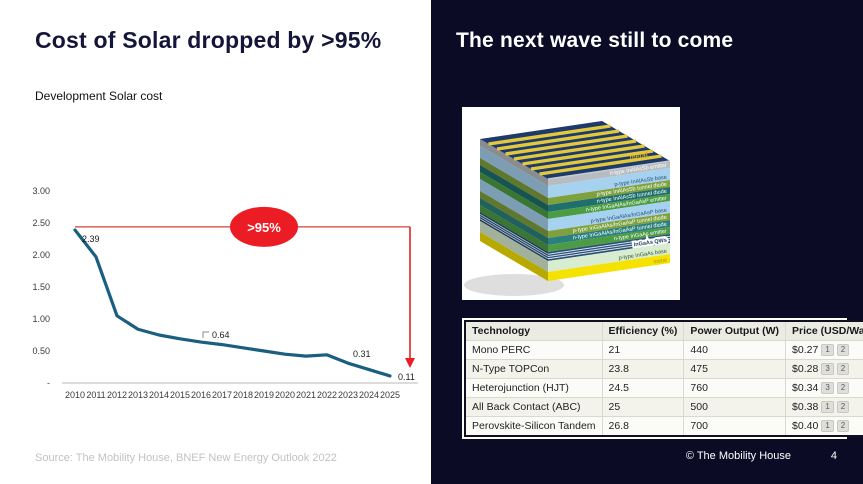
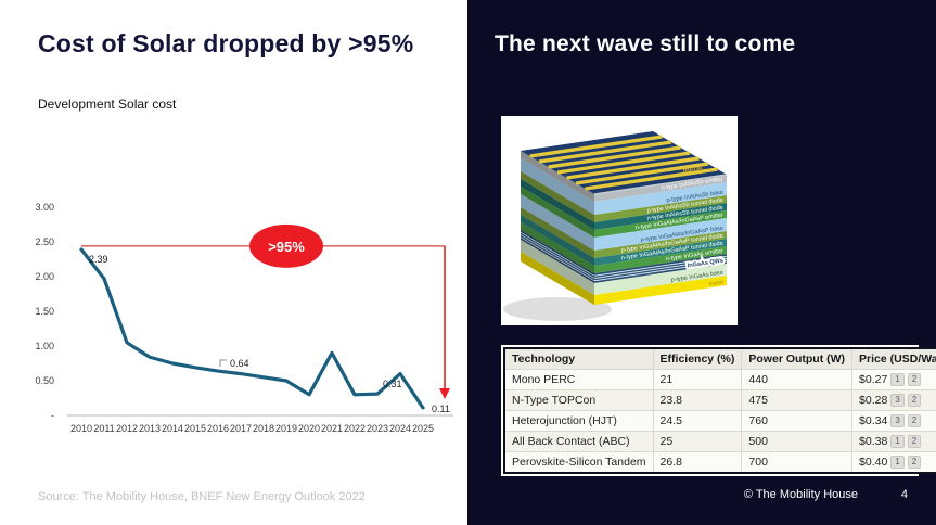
2020: 0.5 -> 0.3
2021: 0.4 -> 0.9
2022: 0.4 -> 0.3
2024: 0.2 -> 0.6
